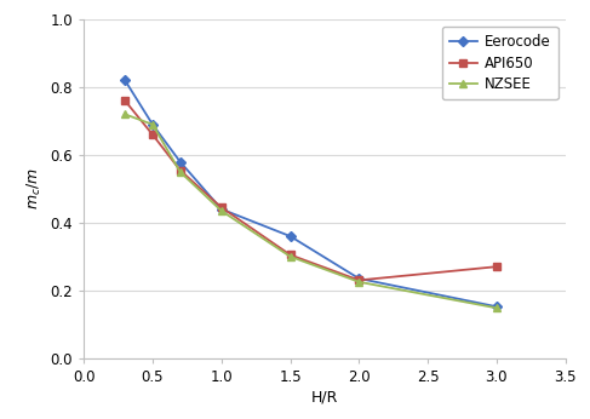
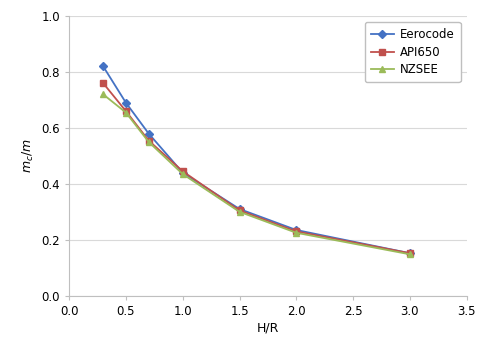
NZSEE/0.5: 0.690 -> 0.655
Eerocode/1.5: 0.360 -> 0.310
API650/3.0: 0.270 -> 0.152
